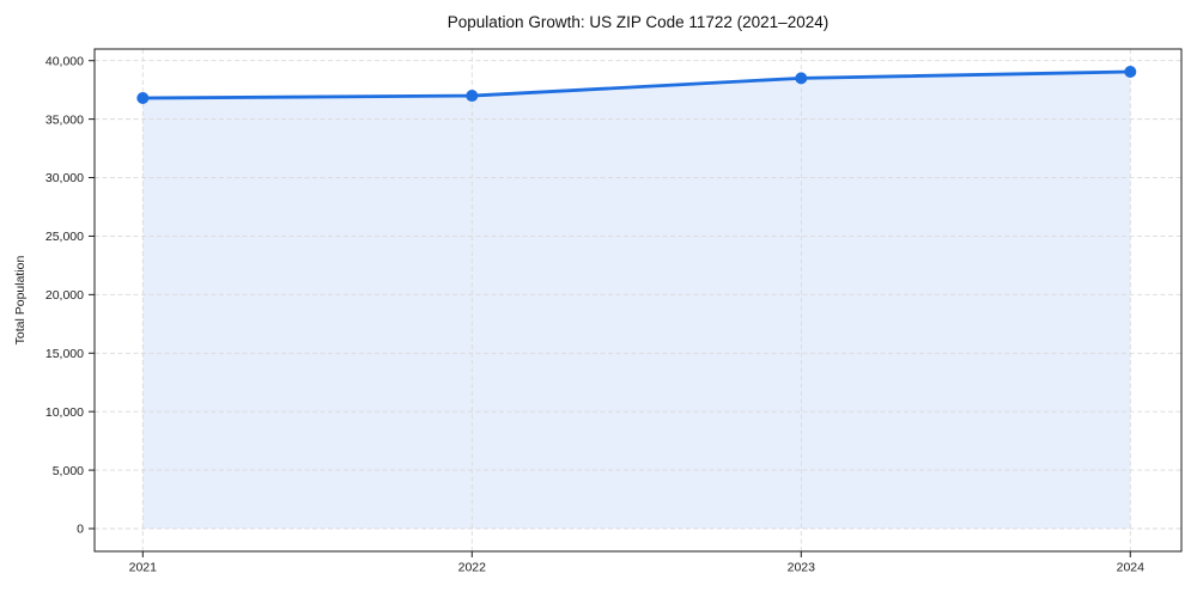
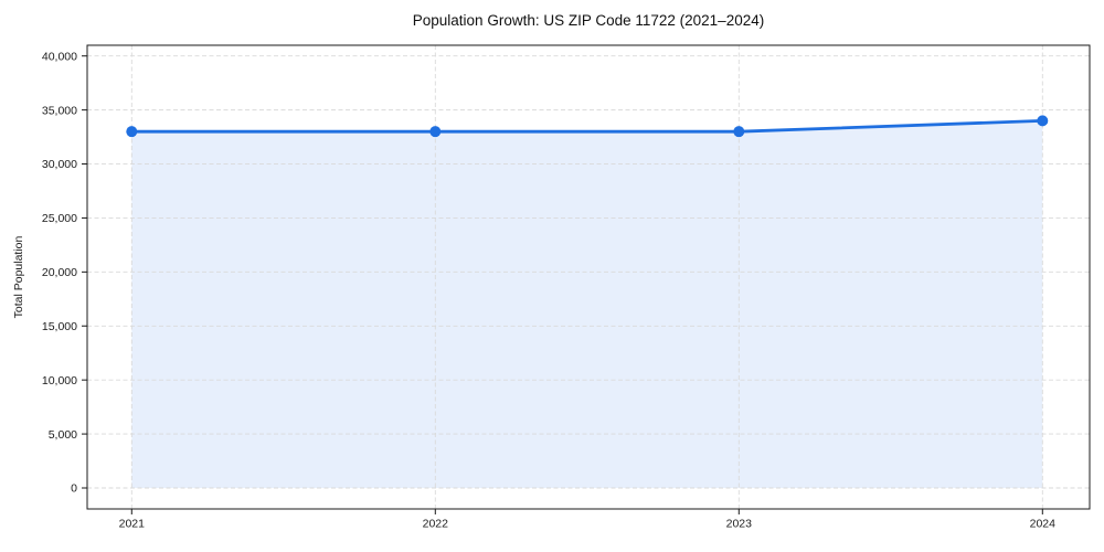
2021: 37000 -> 33000
2022: 37000 -> 33000
2023: 38000 -> 33000
2024: 39000 -> 34000
